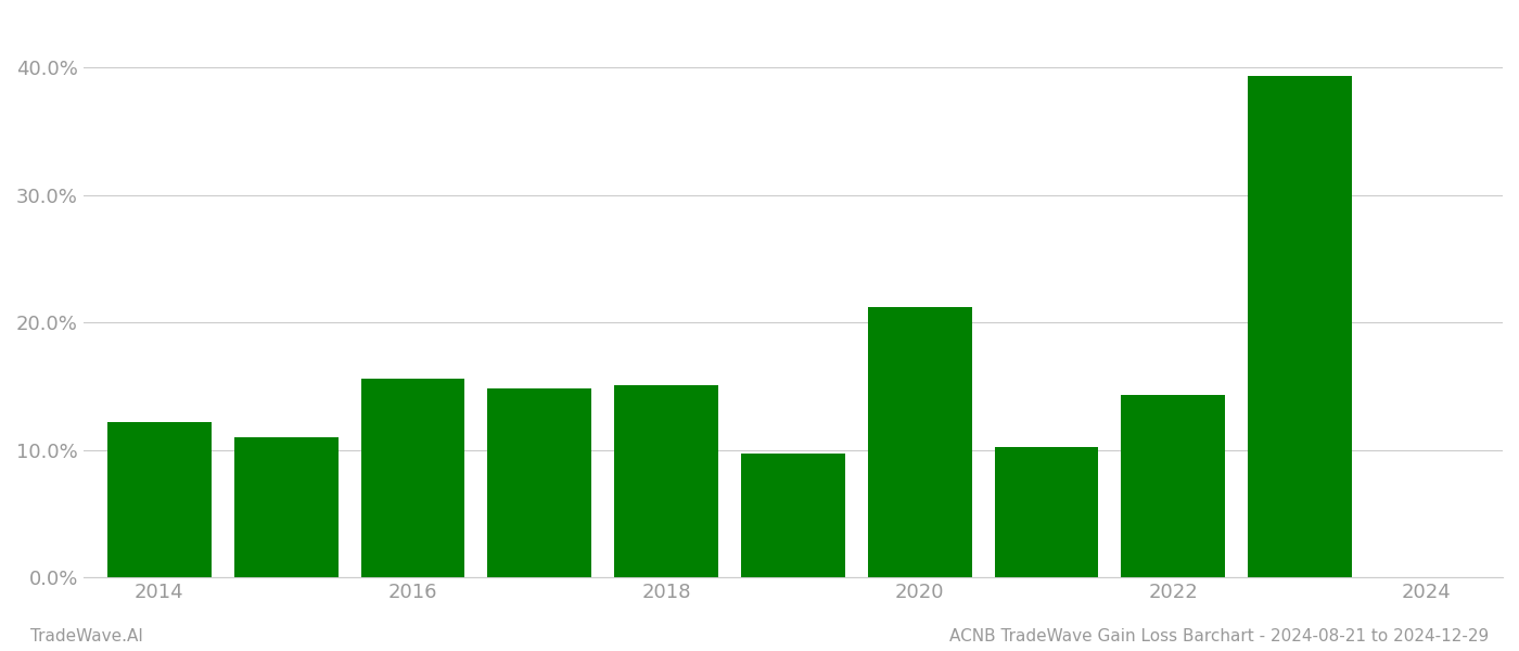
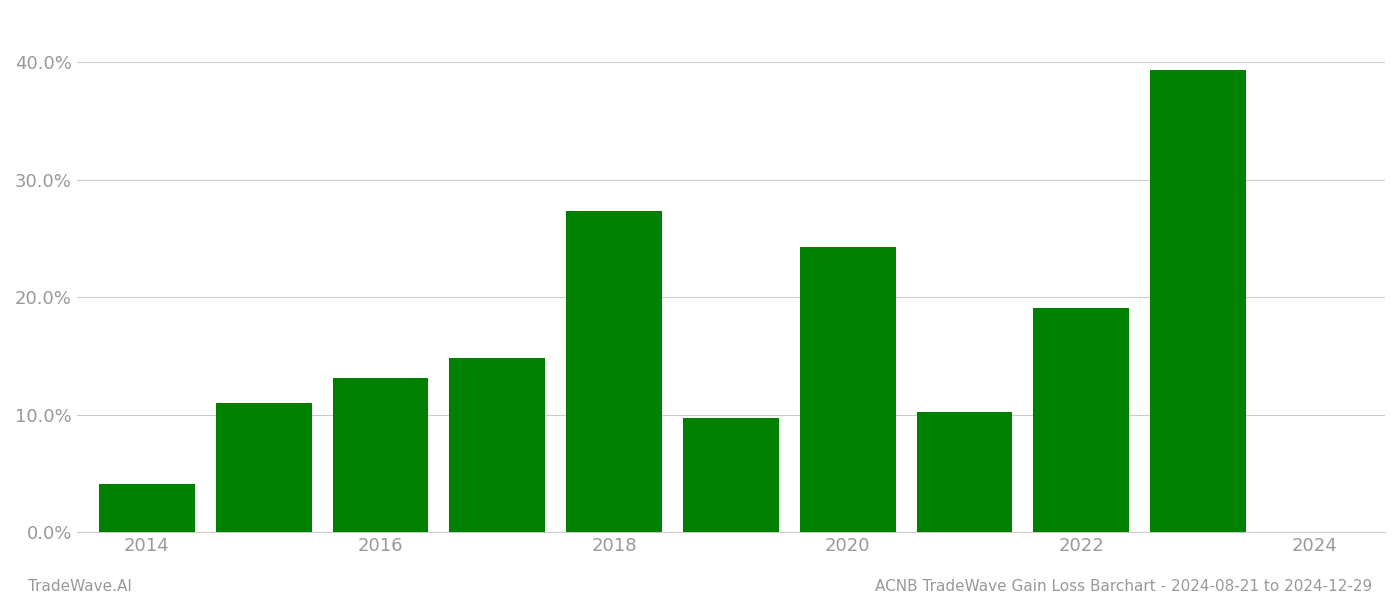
2014: 12.2% -> 4.1%
2016: 15.6% -> 13.1%
2018: 15.1% -> 27.3%
2020: 21.2% -> 24.3%
2022: 14.3% -> 19.1%
